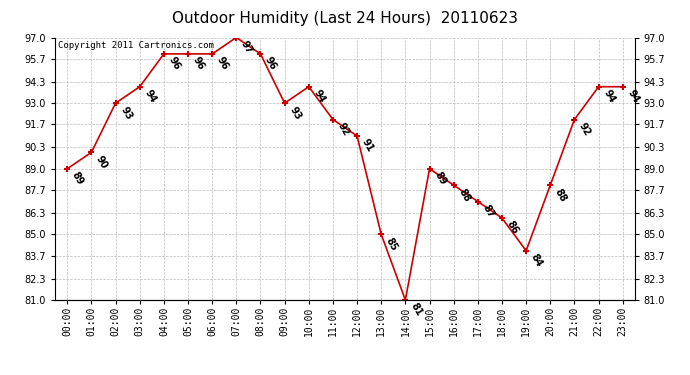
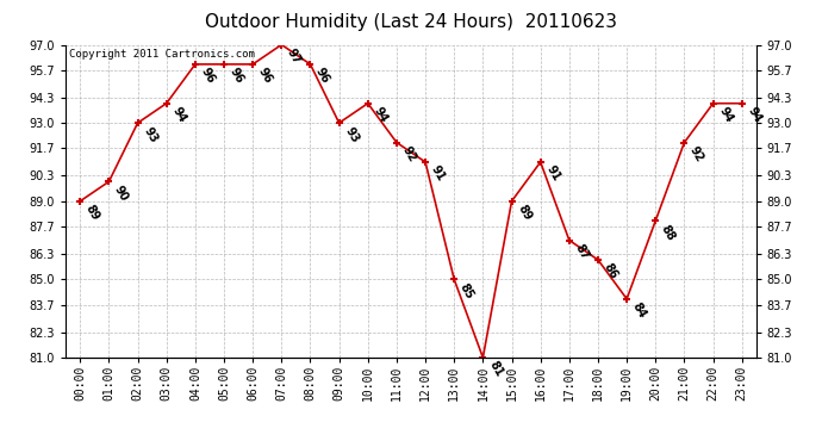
16:00: 88 -> 91
